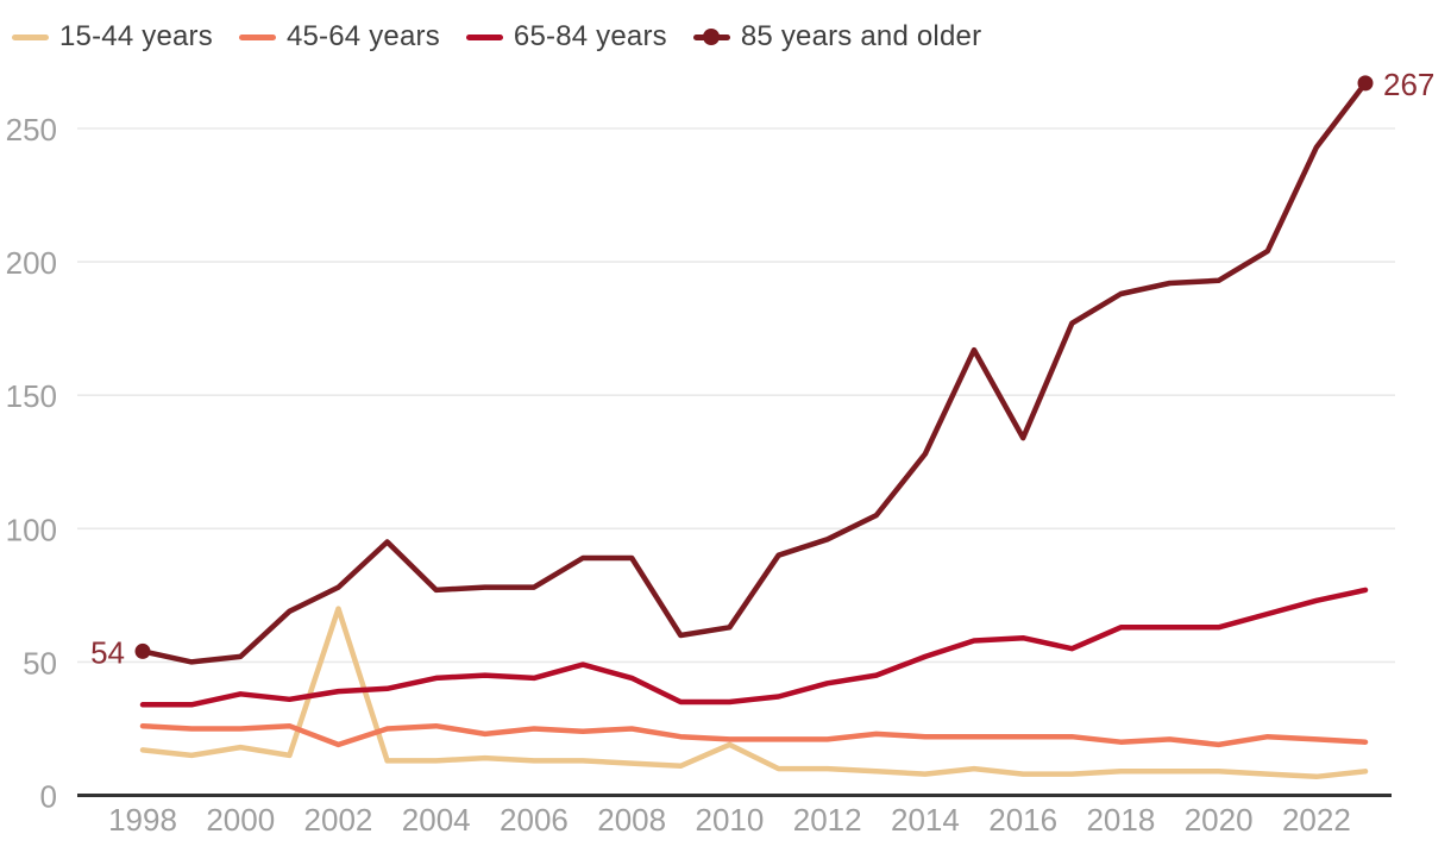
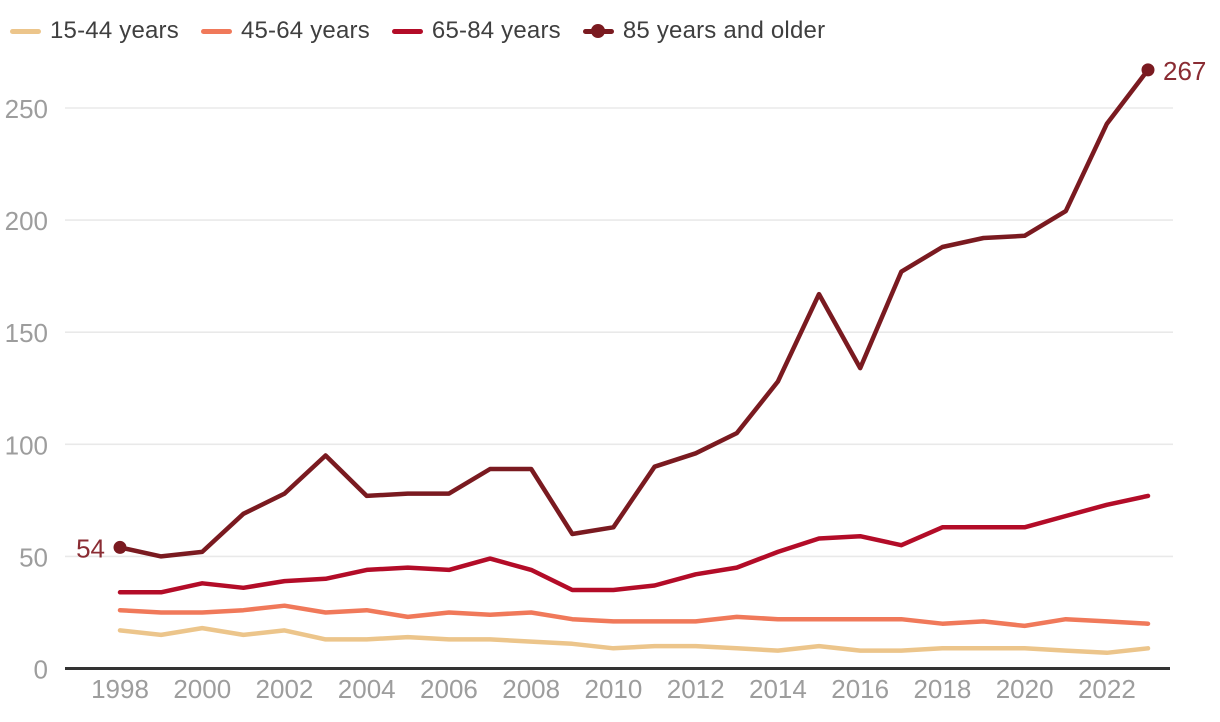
15-44 years/2002: 70 -> 17
45-64 years/2002: 19 -> 28
15-44 years/2010: 19 -> 9
